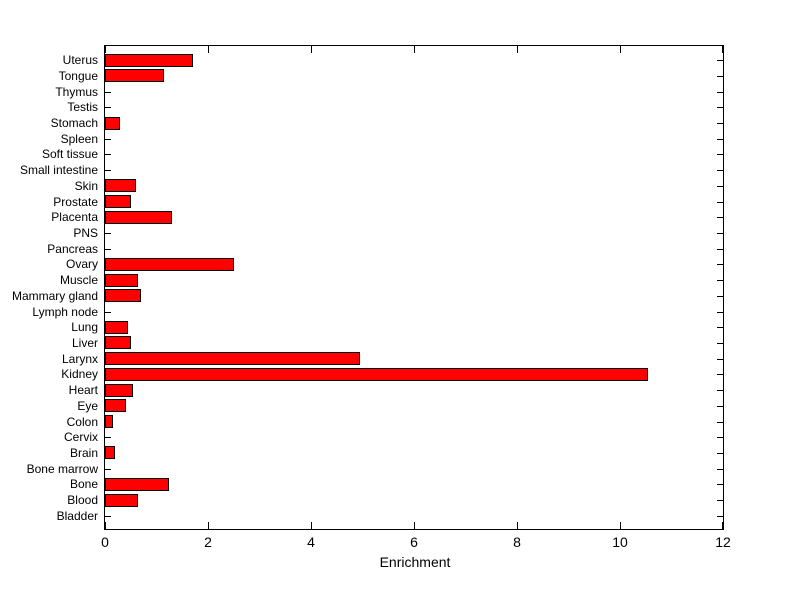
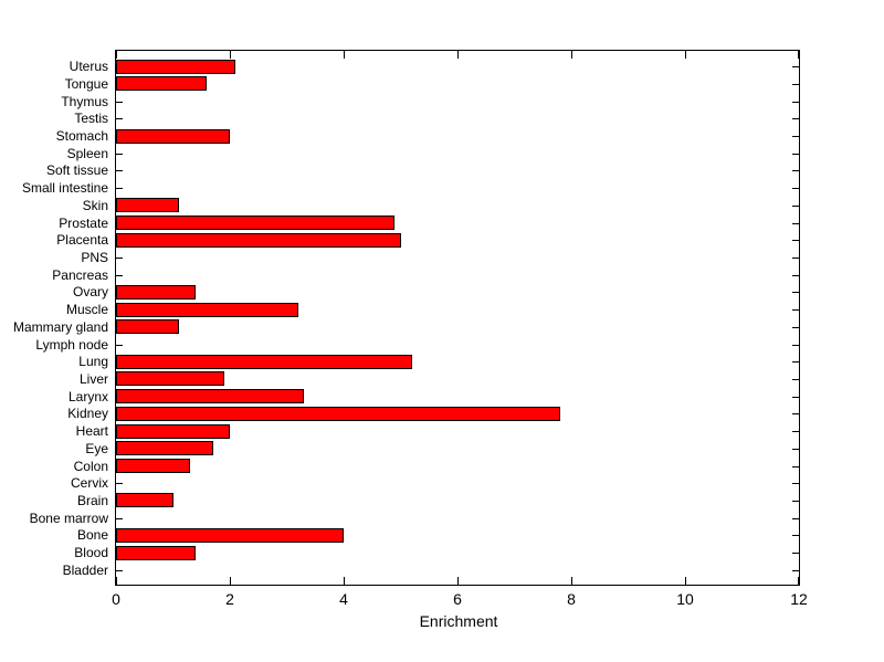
Uterus: 1.7 -> 2.1
Tongue: 1.1 -> 1.6
Stomach: 0.3 -> 2.0
Skin: 0.6 -> 1.1
Prostate: 0.5 -> 4.9
Placenta: 1.3 -> 5.0
Ovary: 2.5 -> 1.4
Muscle: 0.7 -> 3.2
Mammary gland: 0.7 -> 1.1
Lung: 0.5 -> 5.2
Liver: 0.5 -> 1.9
Larynx: 5.0 -> 3.3
Kidney: 10.6 -> 7.8
Heart: 0.6 -> 2.0
Eye: 0.4 -> 1.7
Colon: 0.1 -> 1.3
Brain: 0.2 -> 1.0
Bone: 1.2 -> 4.0
Blood: 0.7 -> 1.4
